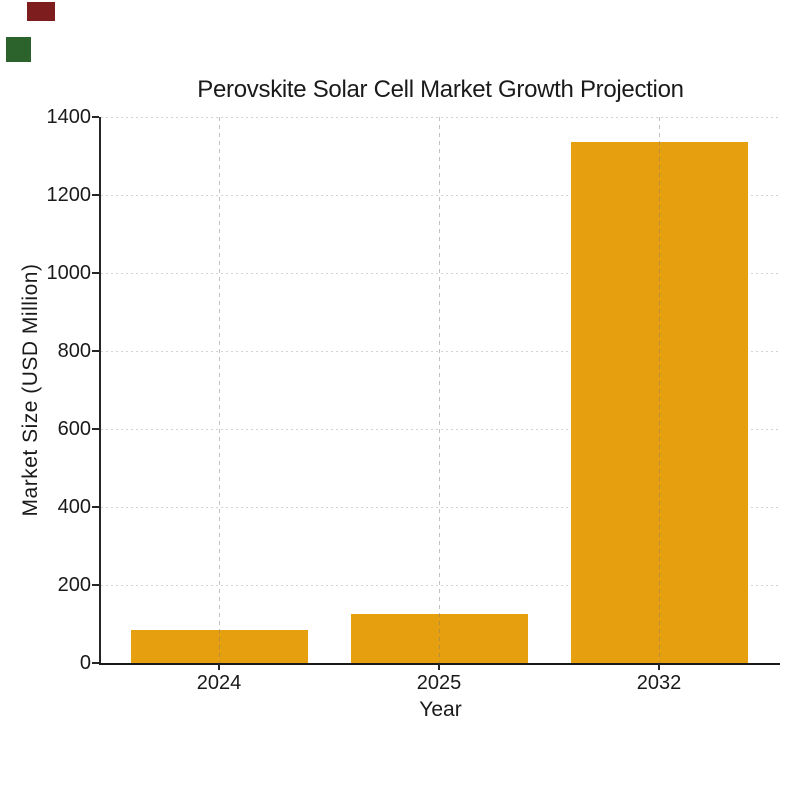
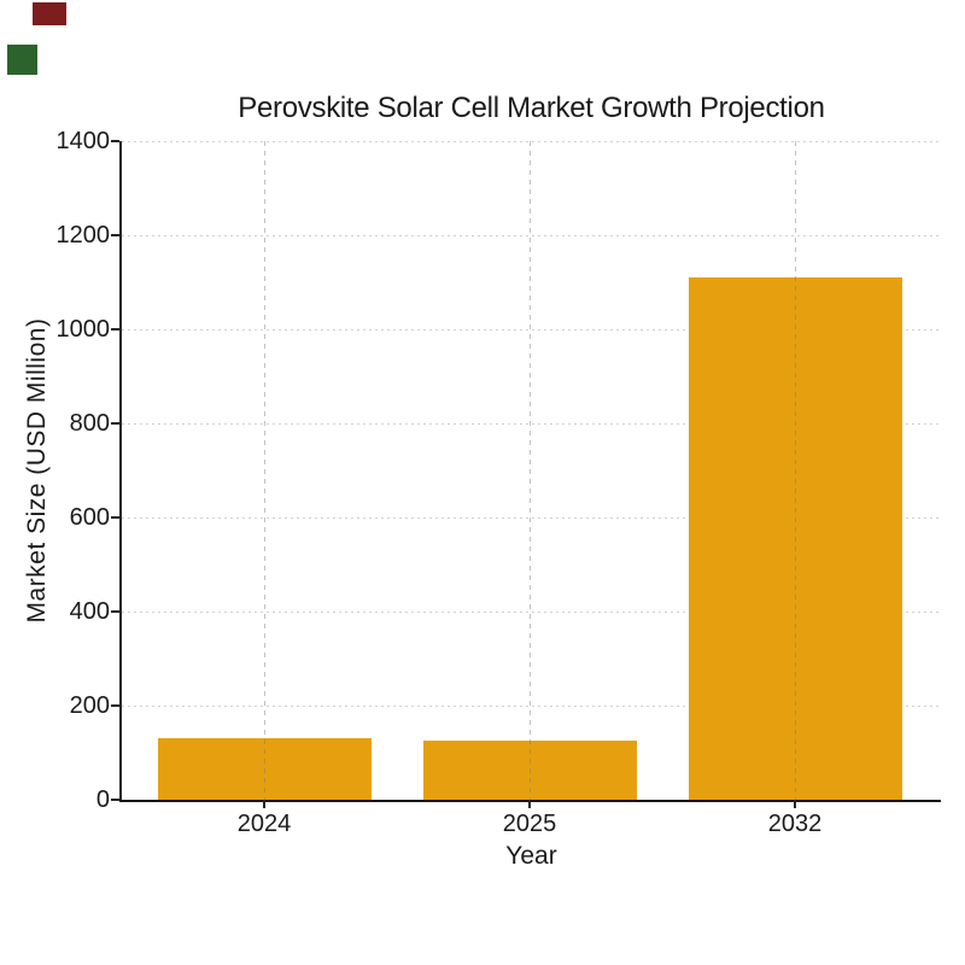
2024: 80 -> 130
2032: 1340 -> 1110
